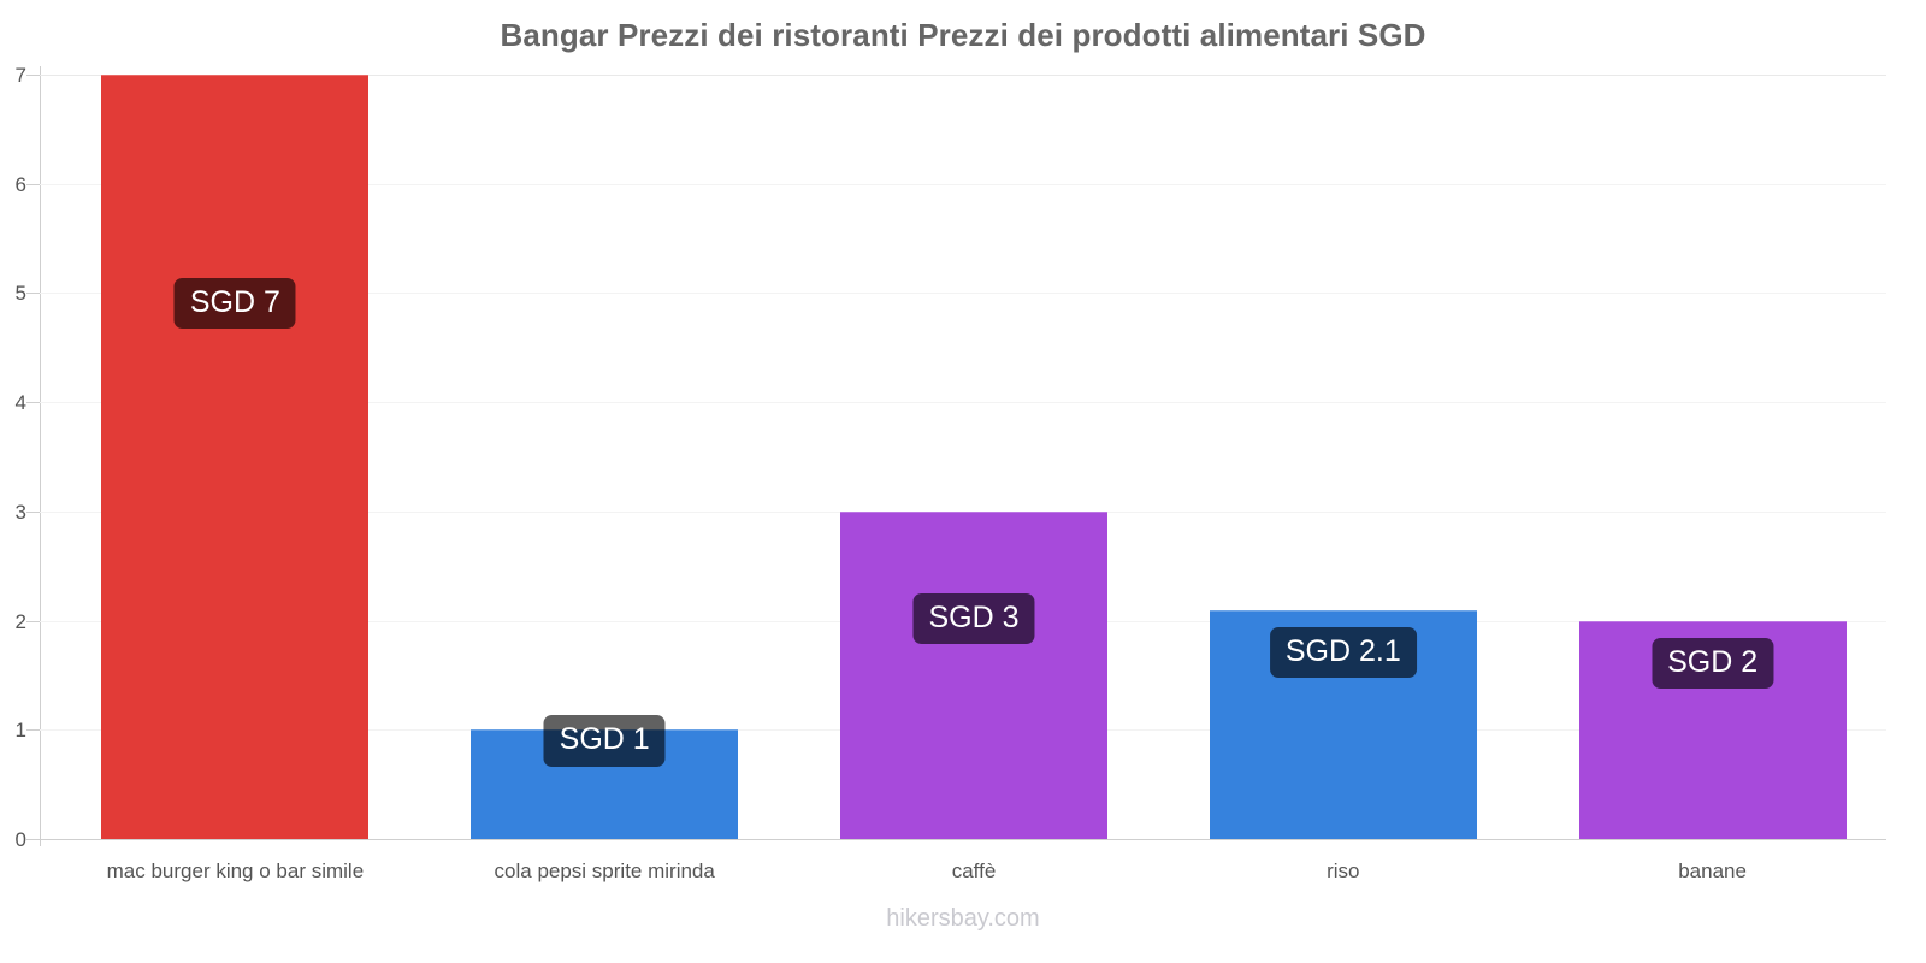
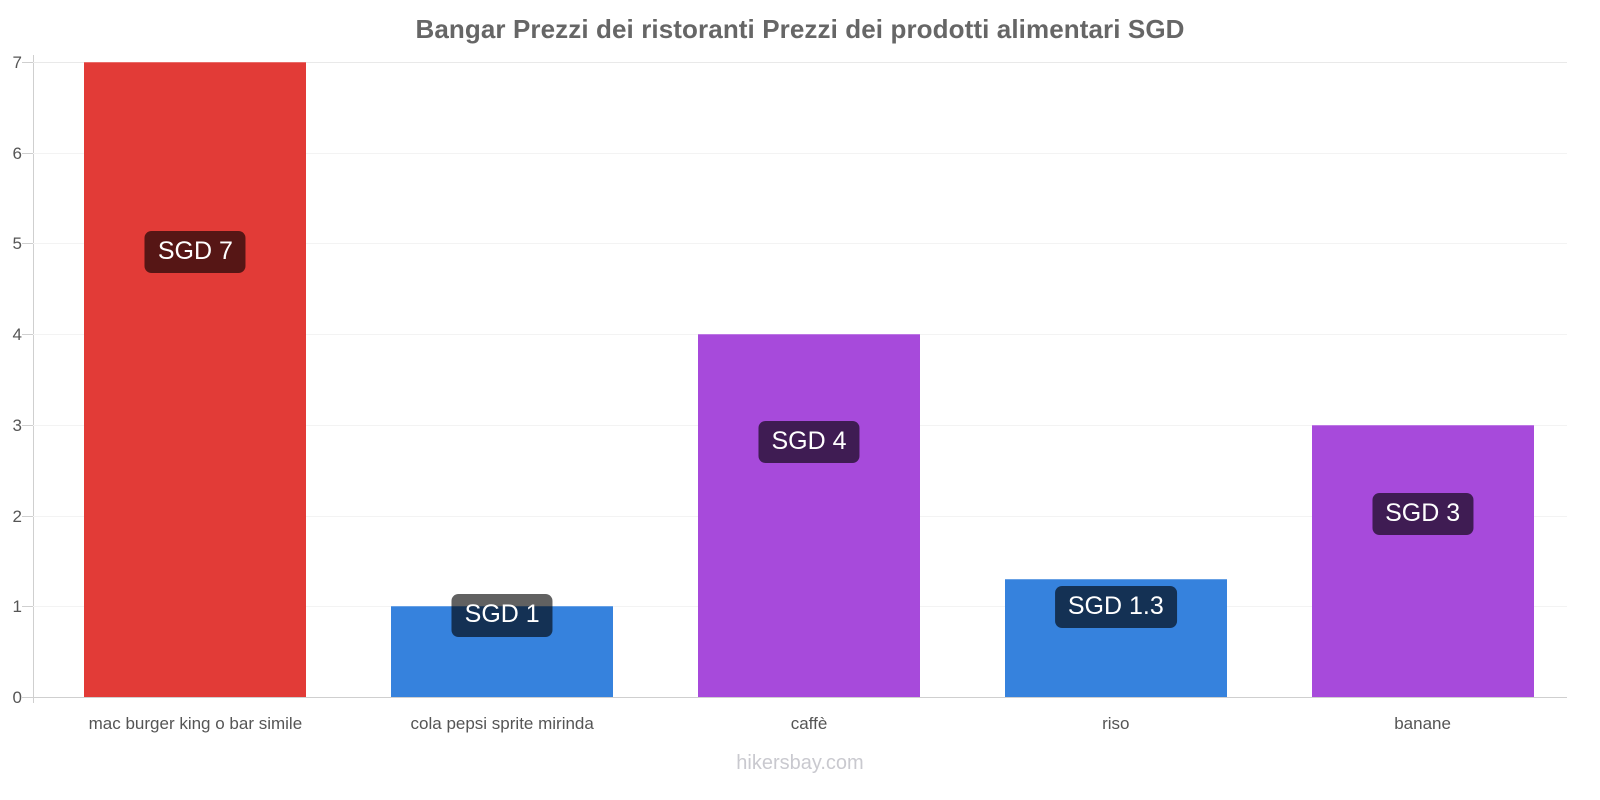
caffè: 3 -> 4
riso: 2.1 -> 1.3
banane: 2 -> 3
